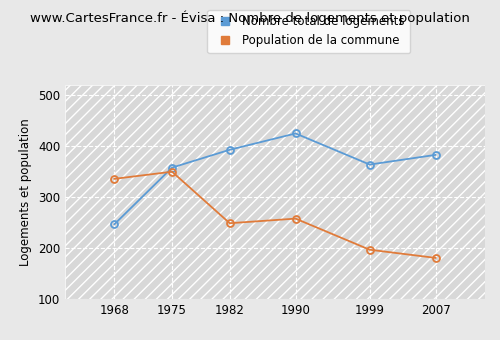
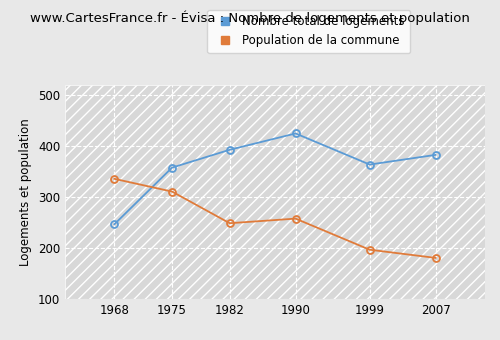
Population de la commune/1975: 350 -> 311
